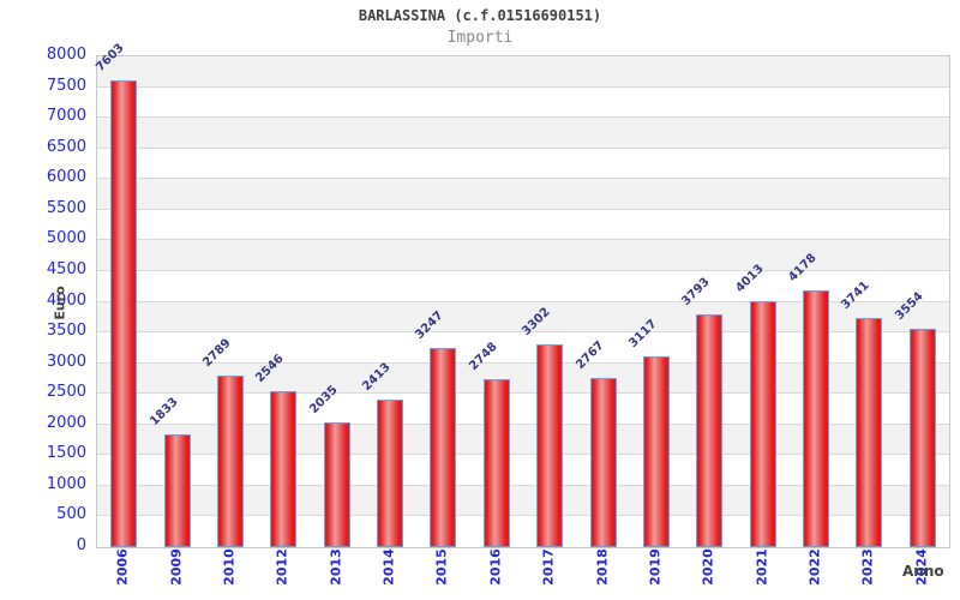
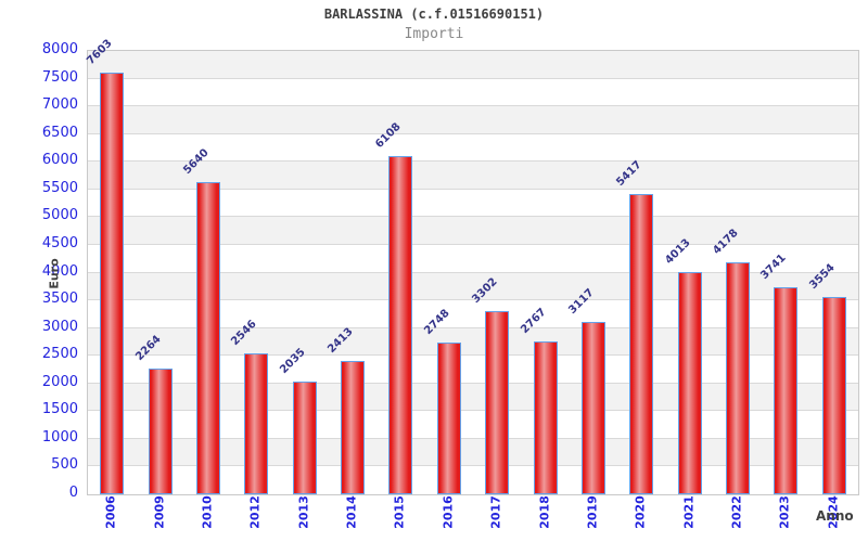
2009: 1833 -> 2264
2010: 2789 -> 5640
2015: 3247 -> 6108
2020: 3793 -> 5417
